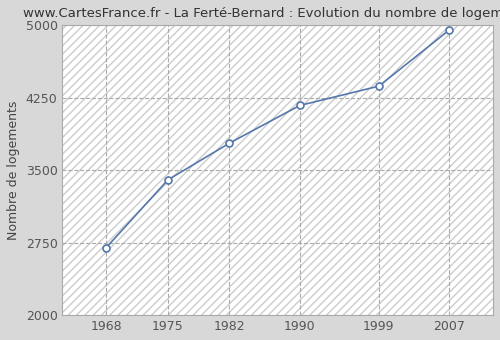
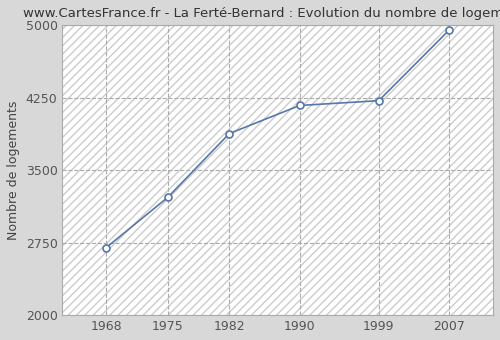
1975: 3400 -> 3220
1982: 3780 -> 3880
1999: 4370 -> 4220
